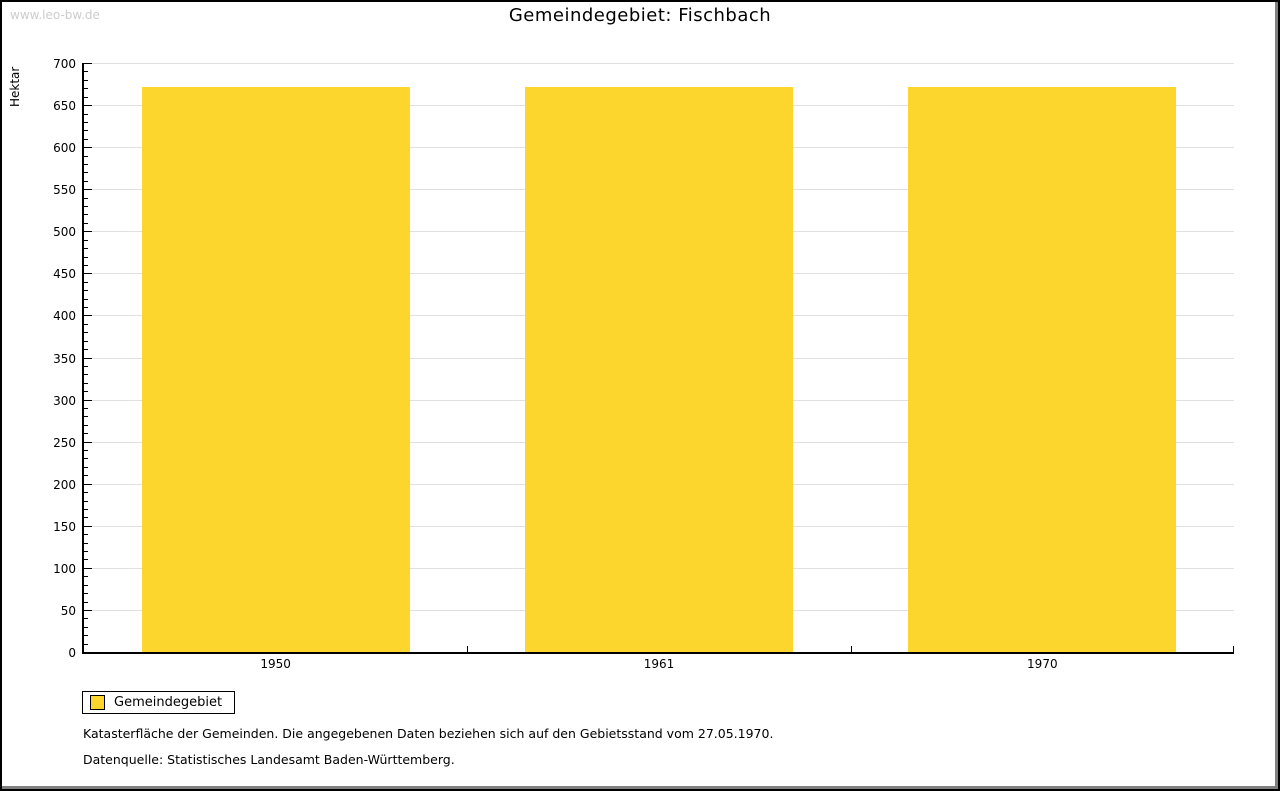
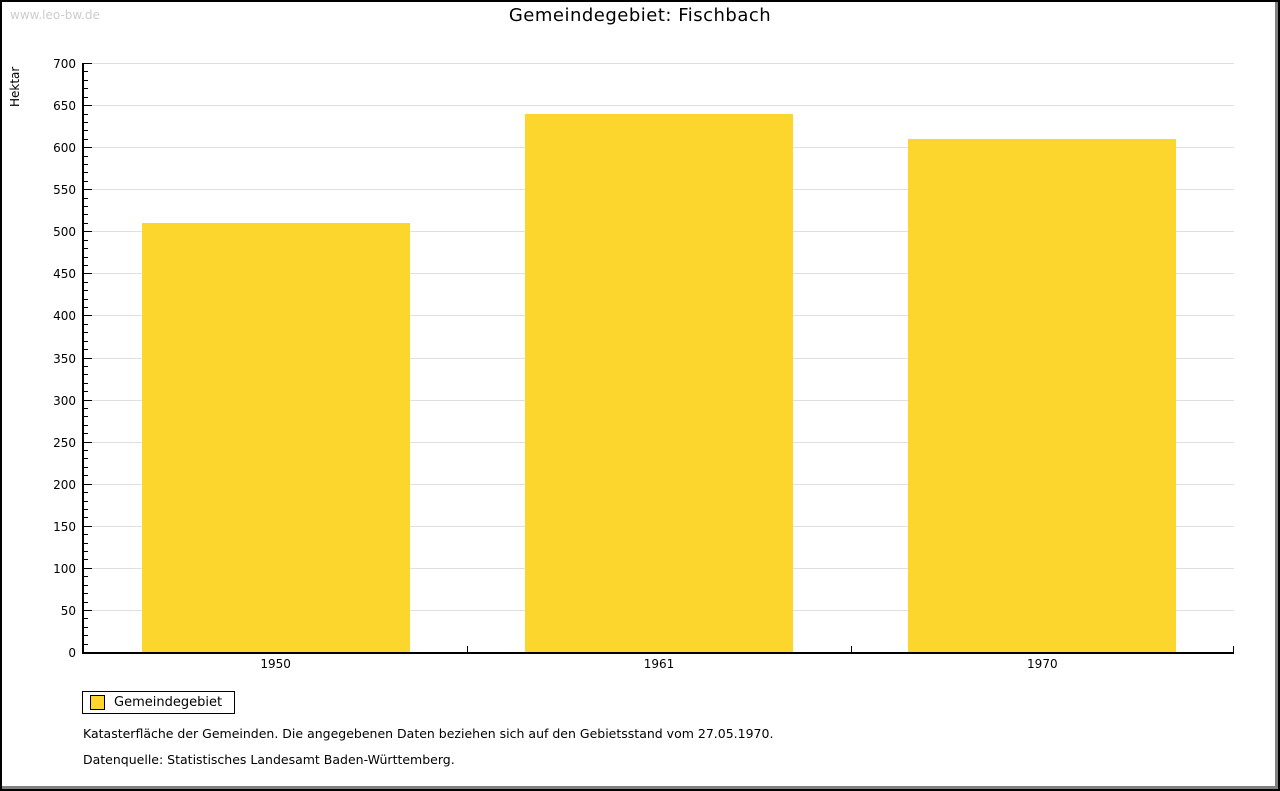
1950: 670 -> 510
1961: 670 -> 640
1970: 670 -> 610
